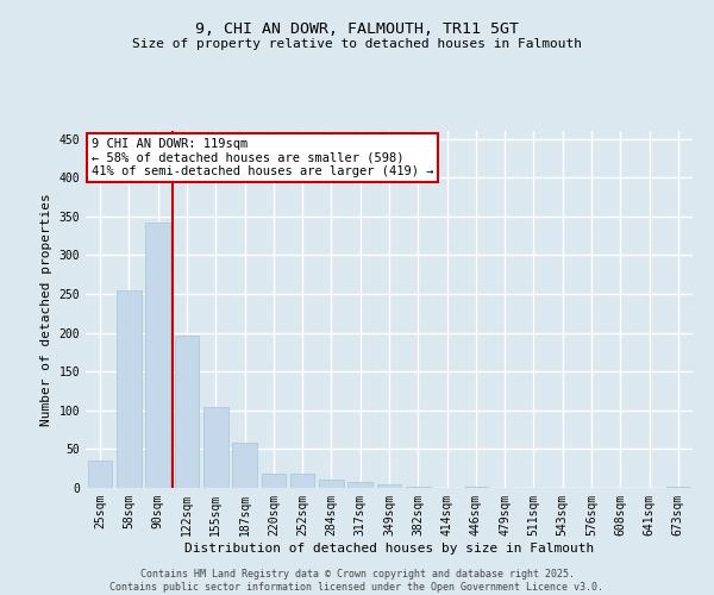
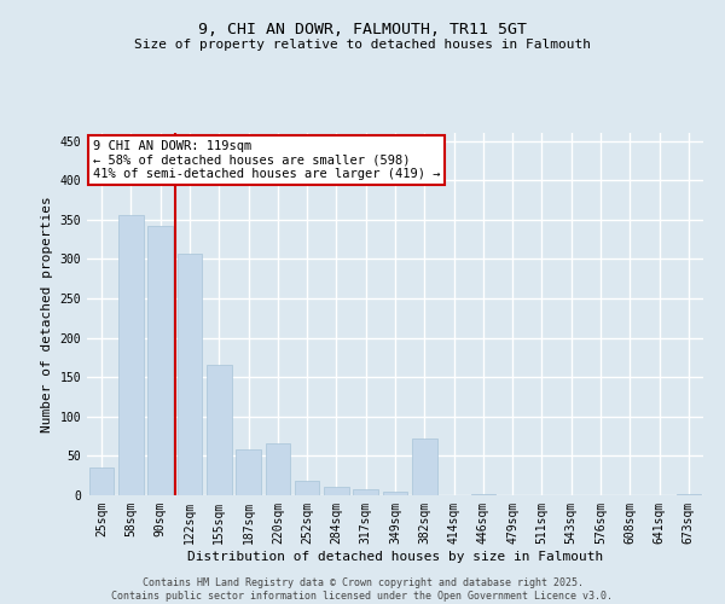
58sqm: 255 -> 356
122sqm: 197 -> 306
155sqm: 104 -> 166
220sqm: 19 -> 66
382sqm: 1 -> 72
